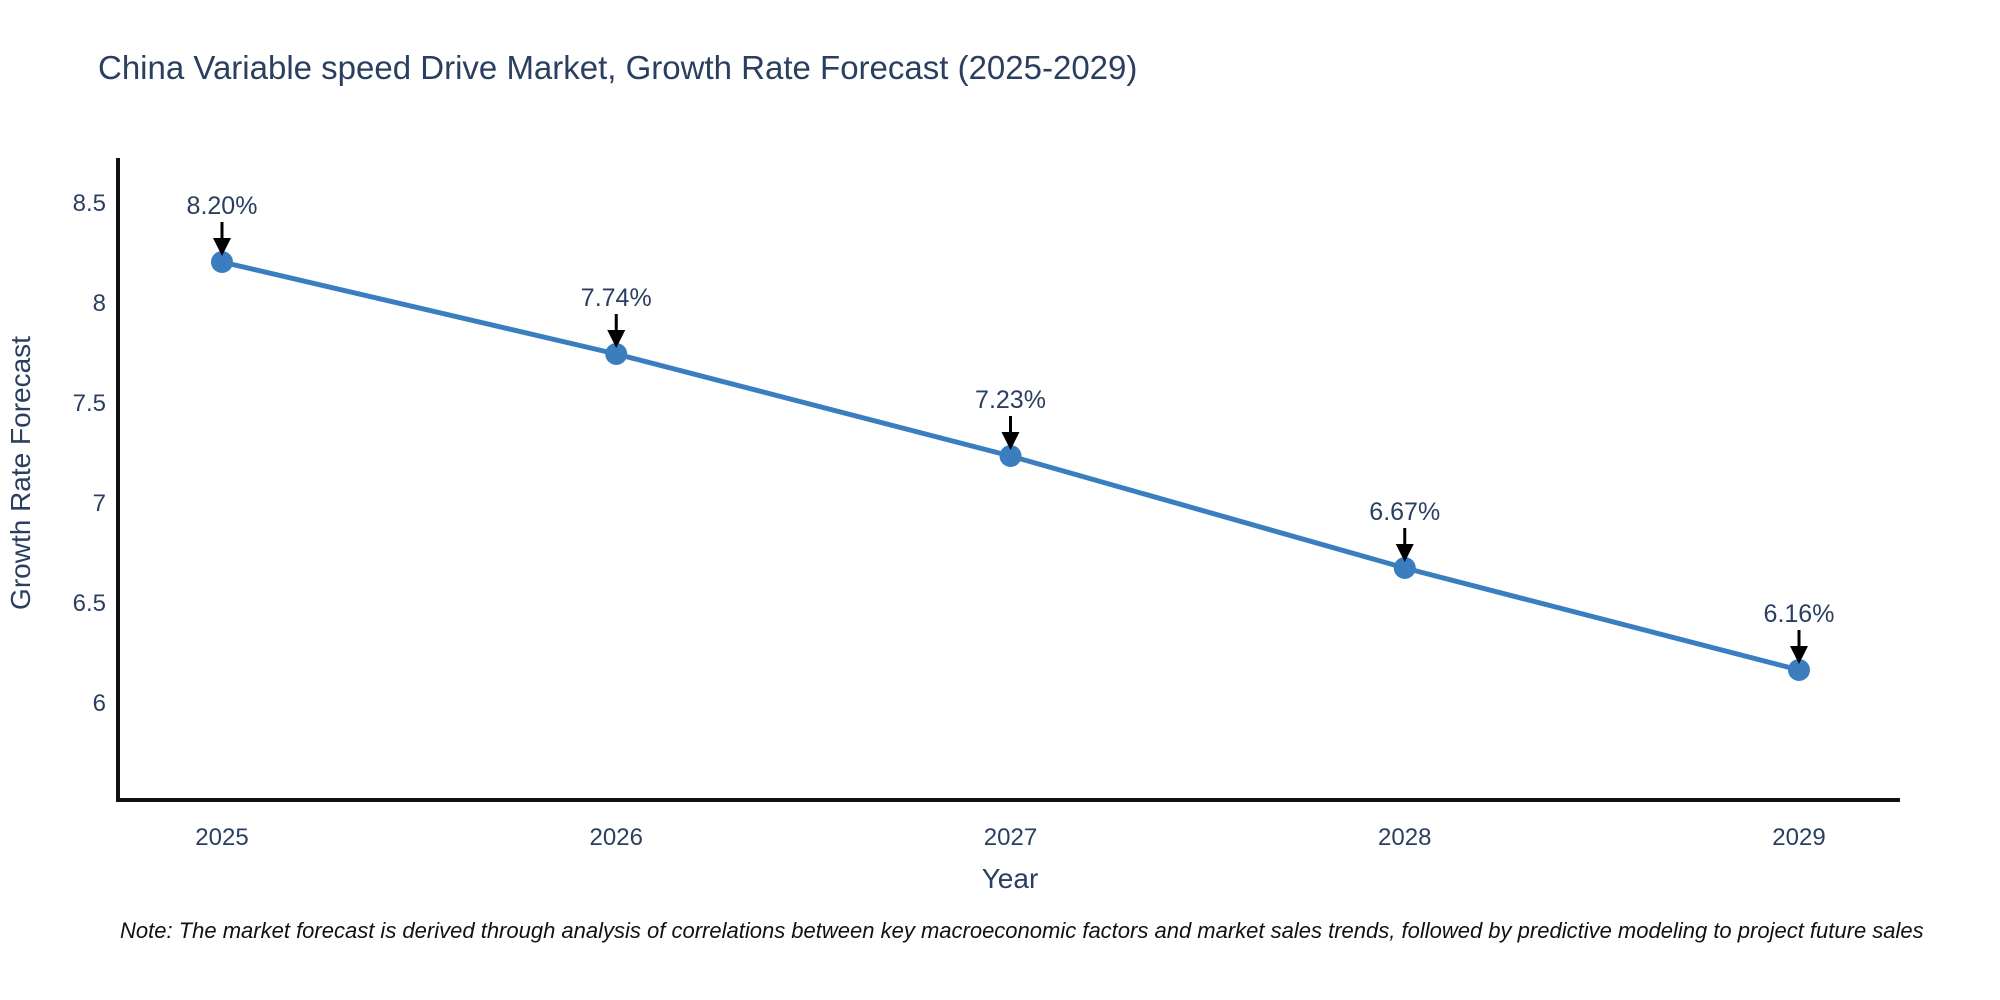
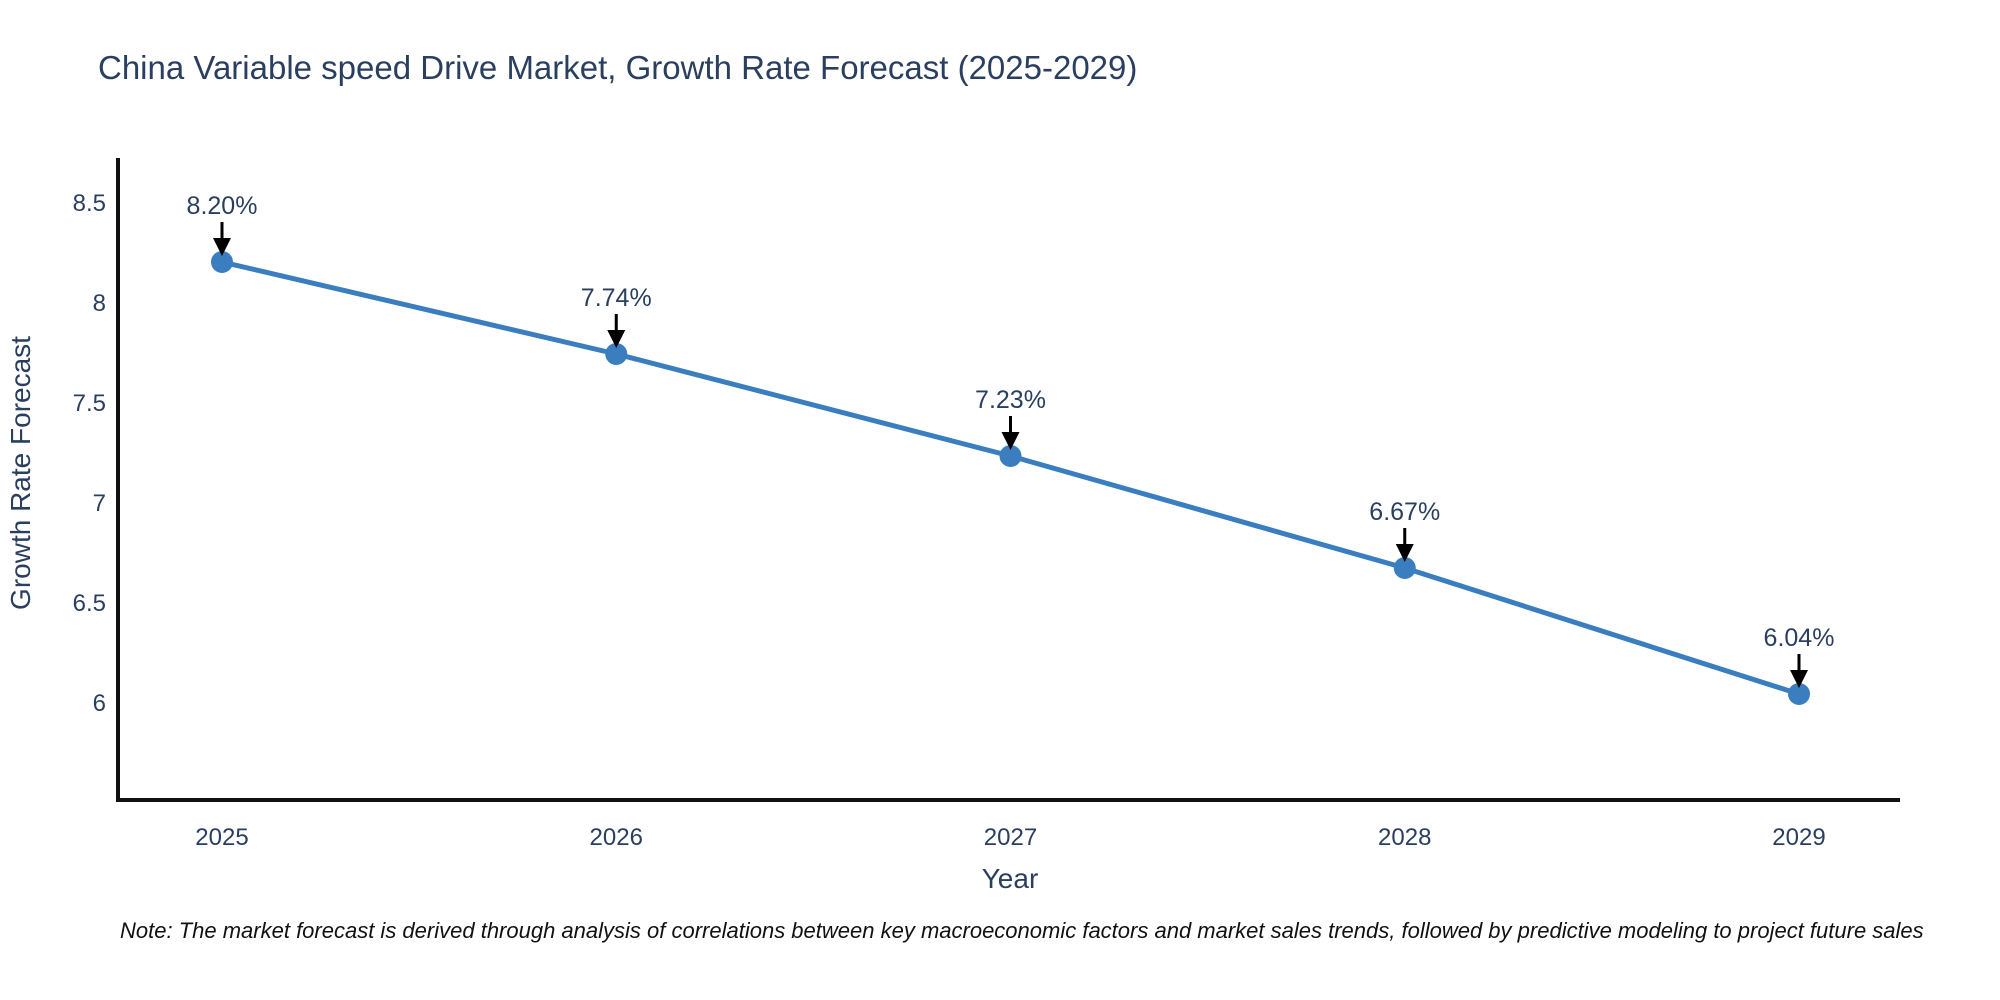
2029: 6.16% -> 6.04%
